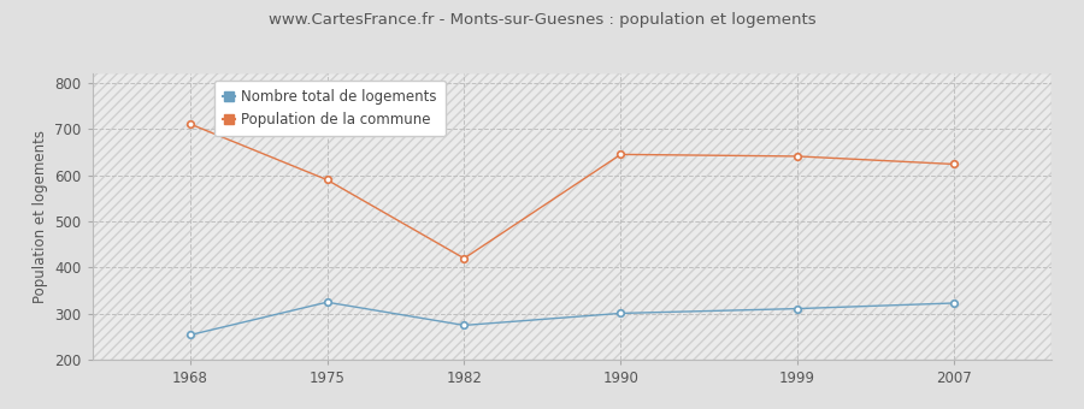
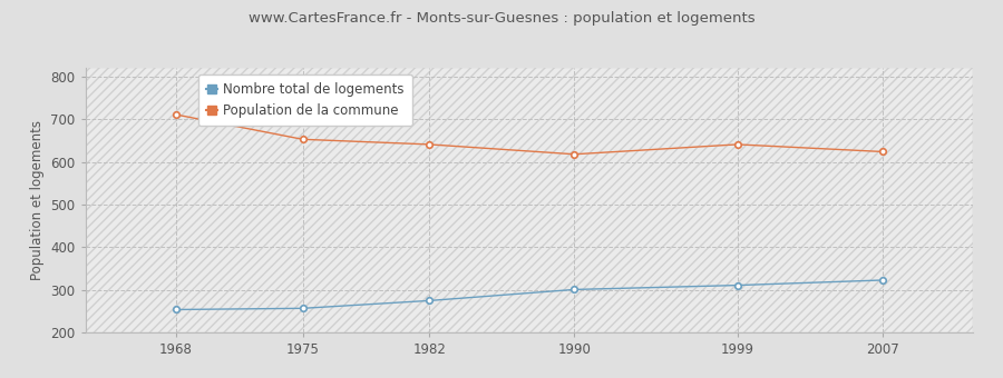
Nombre total de logements/1975: 325 -> 257
Population de la commune/1975: 590 -> 653
Population de la commune/1982: 420 -> 641
Population de la commune/1990: 645 -> 618
